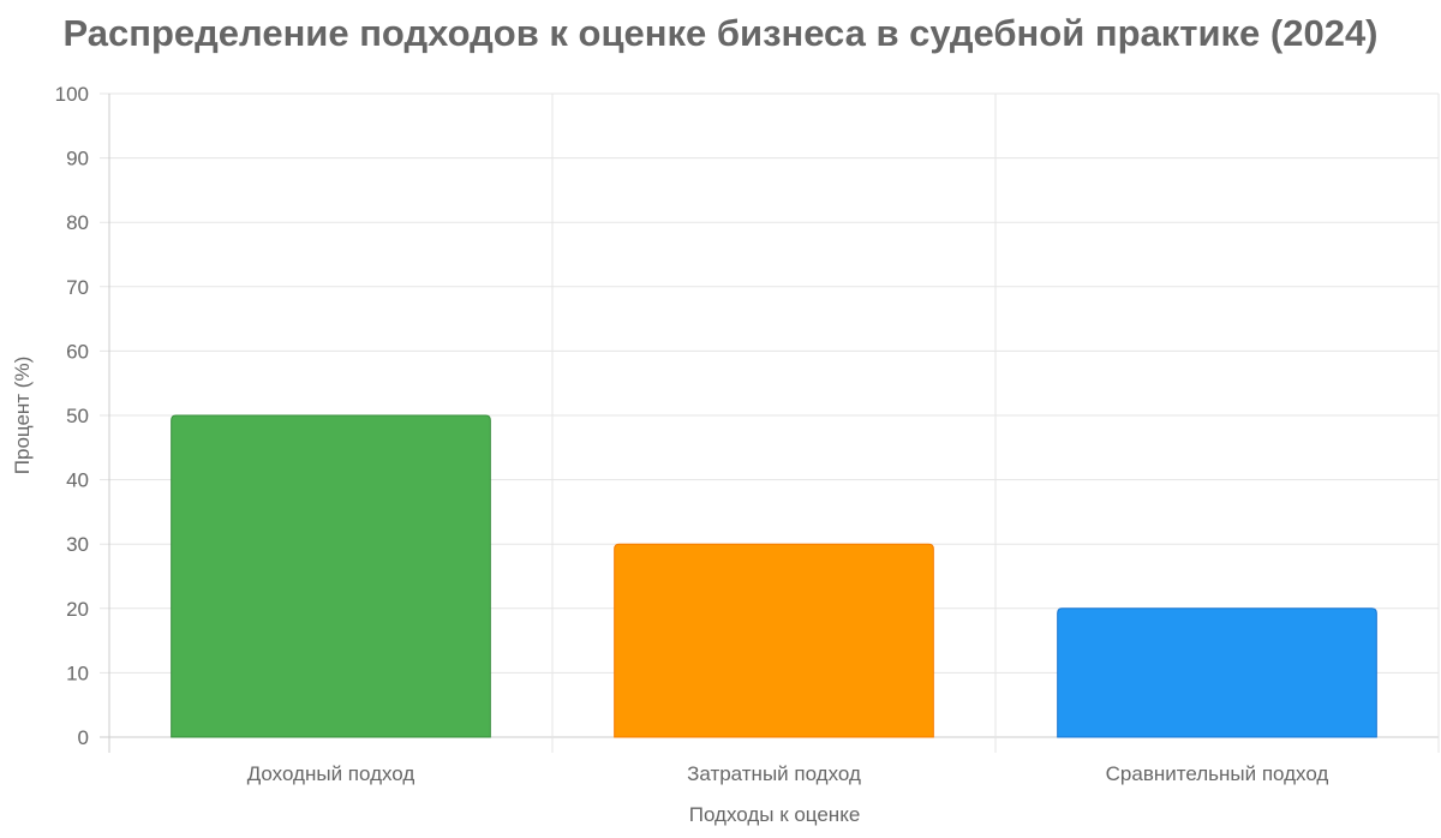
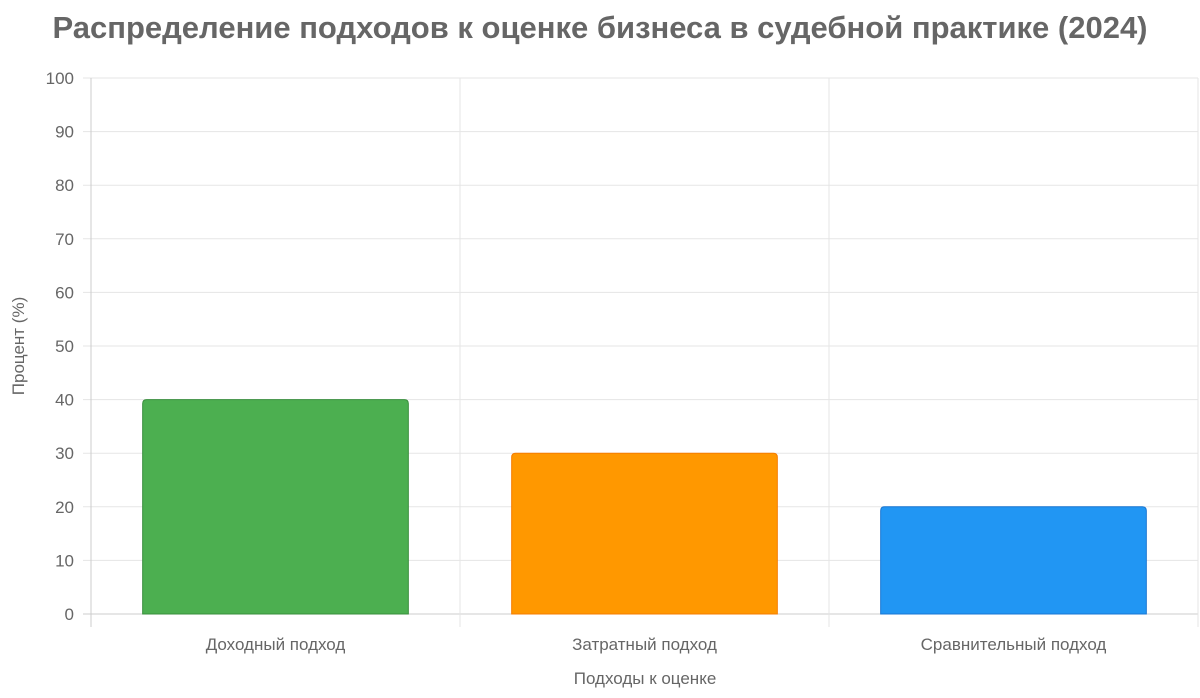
Доходный подход: 50 -> 40
